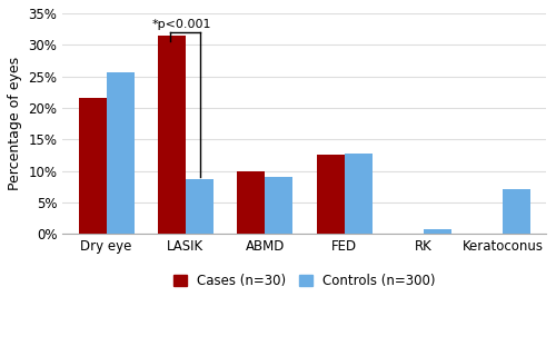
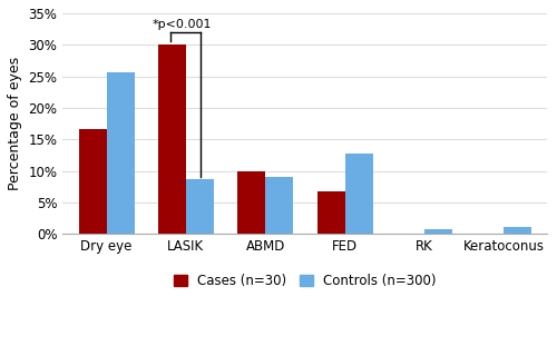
Cases (n=30)/Dry eye: 21.6% -> 16.7%
Cases (n=30)/LASIK: 31.4% -> 30.0%
Cases (n=30)/FED: 12.6% -> 6.7%
Controls (n=300)/Keratoconus: 7.0% -> 1.0%
